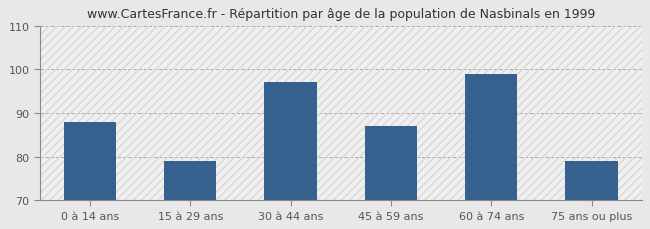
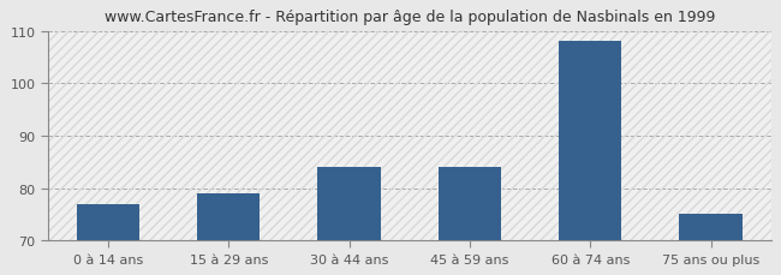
0 à 14 ans: 88 -> 77
30 à 44 ans: 97 -> 84
45 à 59 ans: 87 -> 84
60 à 74 ans: 99 -> 108
75 ans ou plus: 79 -> 75
